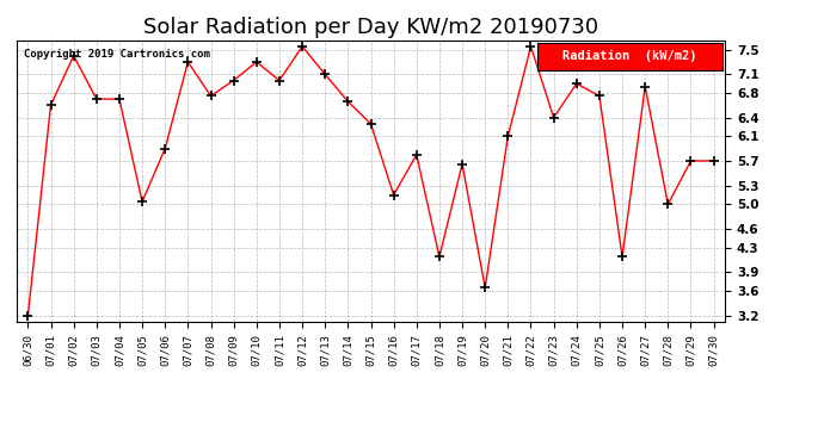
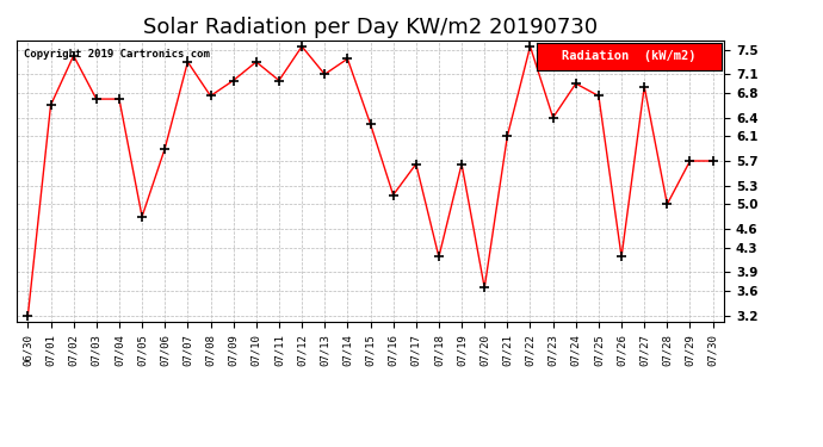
07/05: 5.04 -> 4.80
07/14: 6.66 -> 7.35
07/17: 5.80 -> 5.65
